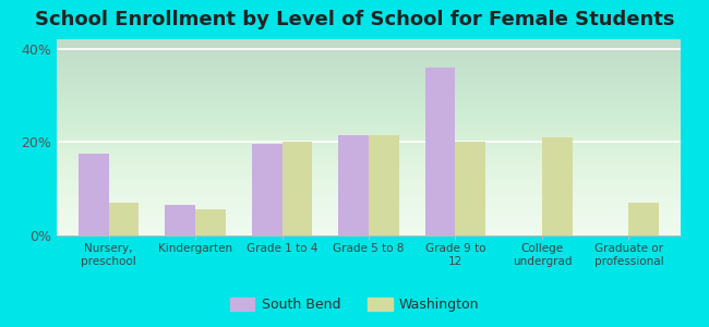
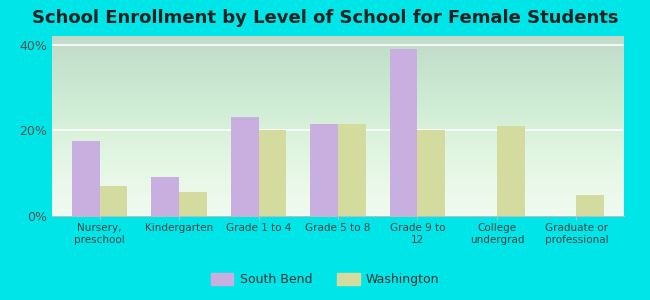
South Bend/Kindergarten: 6.5% -> 9.0%
South Bend/Grade 1 to 4: 19.5% -> 23.0%
South Bend/Grade 9 to 12: 36.0% -> 39.0%
Washington/Graduate or professional: 7.0% -> 5.0%
